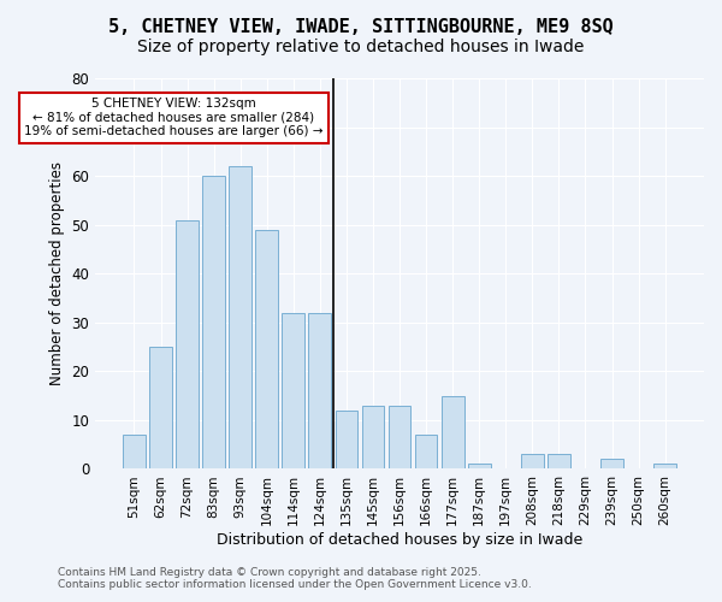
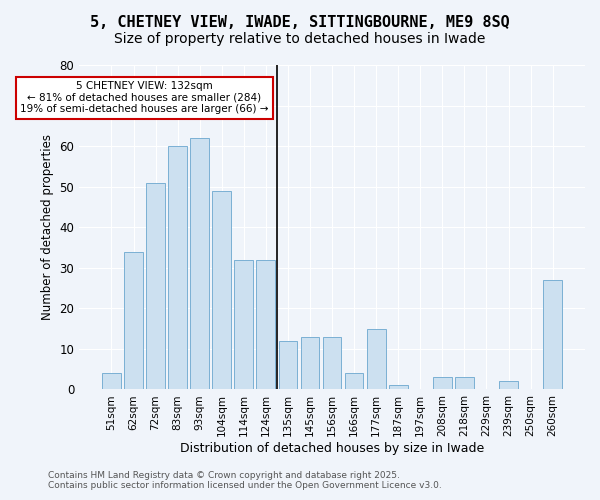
51sqm: 7 -> 4
62sqm: 25 -> 34
166sqm: 7 -> 4
260sqm: 1 -> 27
